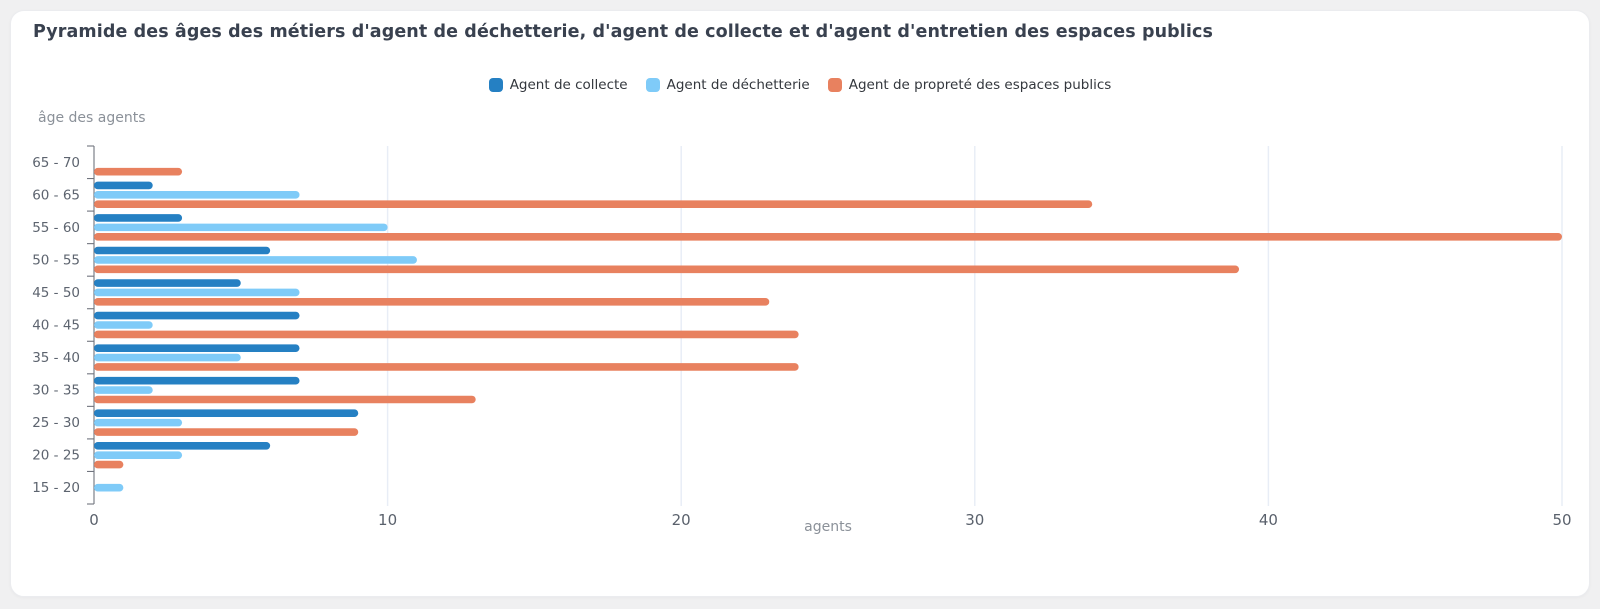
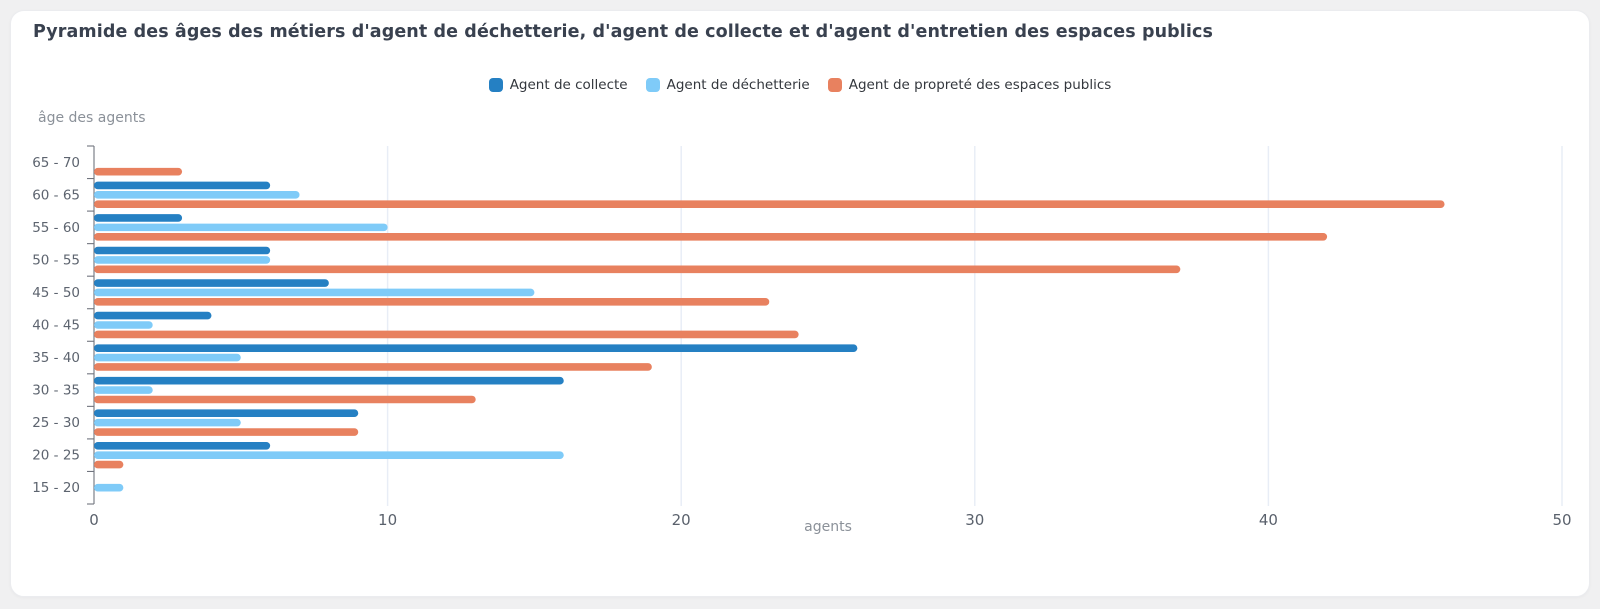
Agent de collecte/60 - 65: 2 -> 6
Agent de propreté des espaces publics/60 - 65: 34 -> 46
Agent de propreté des espaces publics/55 - 60: 50 -> 42
Agent de déchetterie/50 - 55: 11 -> 6
Agent de propreté des espaces publics/50 - 55: 39 -> 37
Agent de collecte/45 - 50: 5 -> 8
Agent de déchetterie/45 - 50: 7 -> 15
Agent de collecte/40 - 45: 7 -> 4
Agent de collecte/35 - 40: 7 -> 26
Agent de propreté des espaces publics/35 - 40: 24 -> 19
Agent de collecte/30 - 35: 7 -> 16
Agent de déchetterie/25 - 30: 3 -> 5
Agent de déchetterie/20 - 25: 3 -> 16
